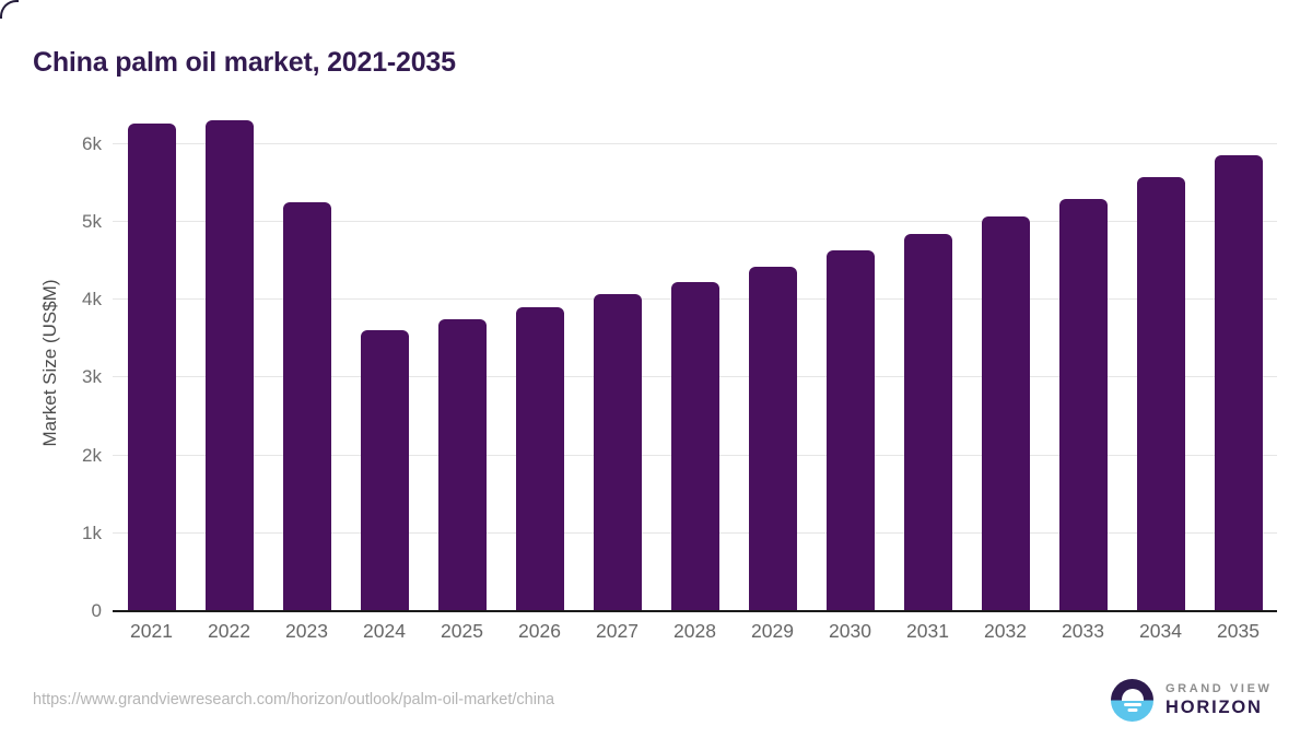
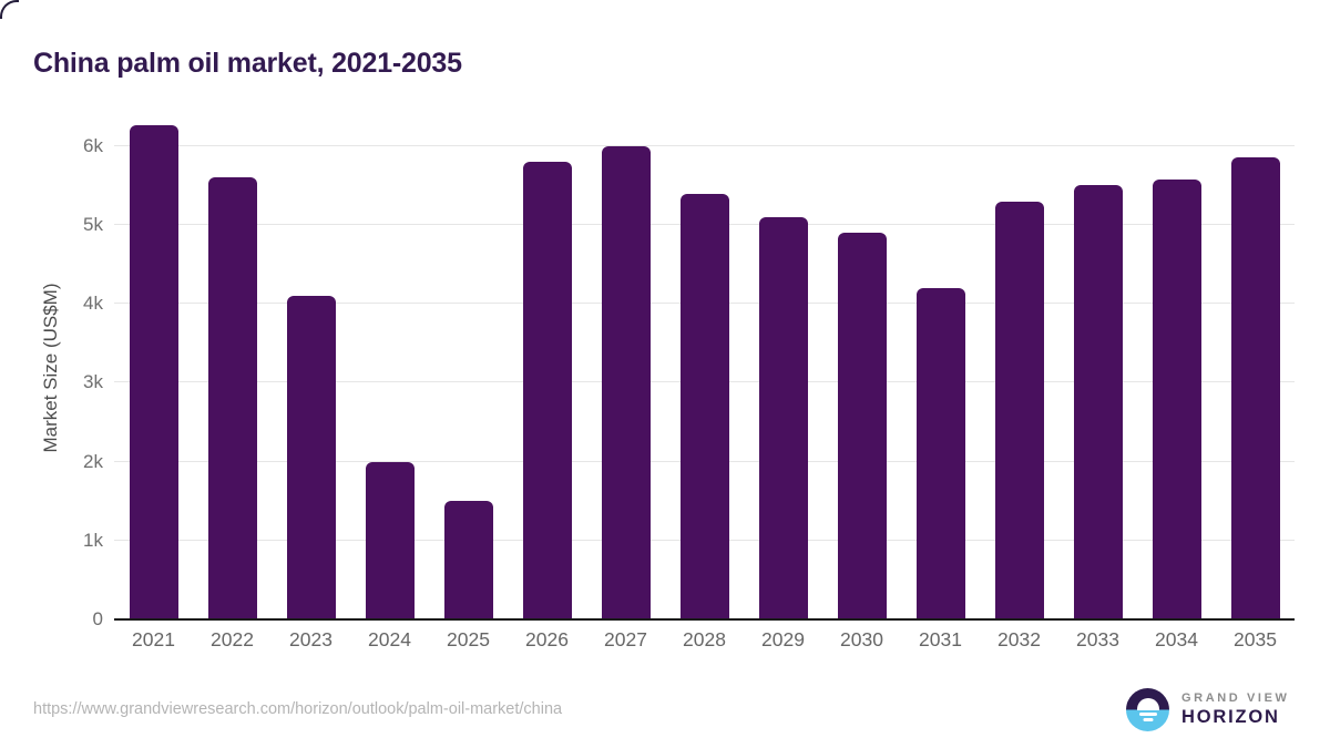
2022: 6.3k -> 5.6k
2023: 5.2k -> 4.1k
2024: 3.6k -> 2.0k
2025: 3.7k -> 1.5k
2026: 3.9k -> 5.8k
2027: 4.1k -> 6.0k
2028: 4.2k -> 5.4k
2029: 4.4k -> 5.1k
2030: 4.6k -> 4.9k
2031: 4.8k -> 4.2k
2032: 5.1k -> 5.3k
2033: 5.3k -> 5.5k
